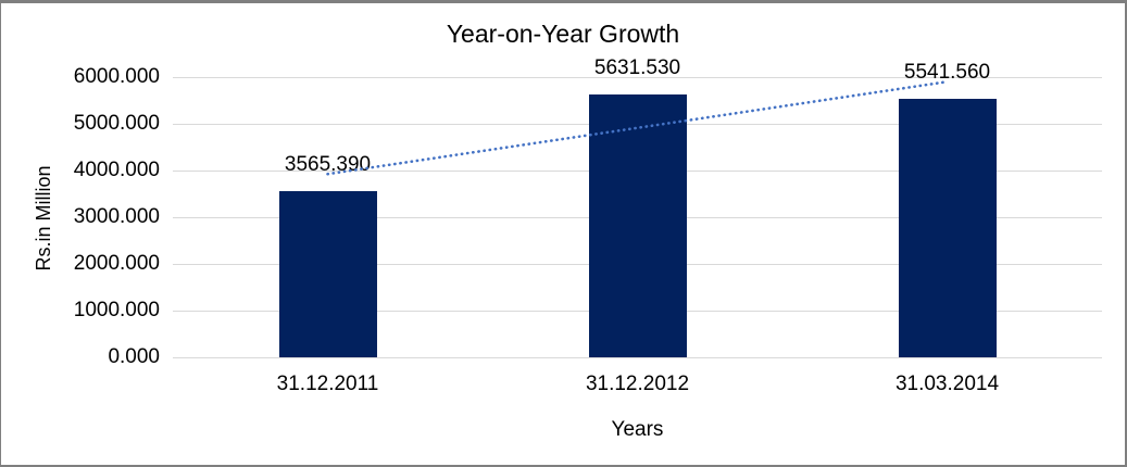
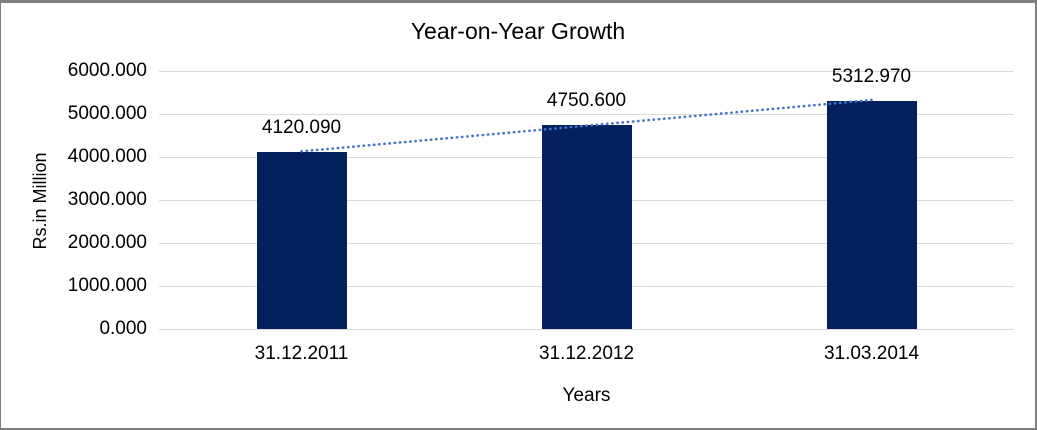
31.12.2011: 3565.390 -> 4120.090
31.12.2012: 5631.530 -> 4750.600
31.03.2014: 5541.560 -> 5312.970
